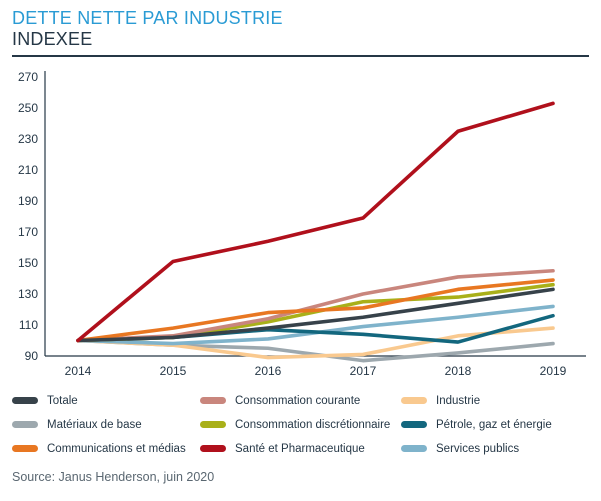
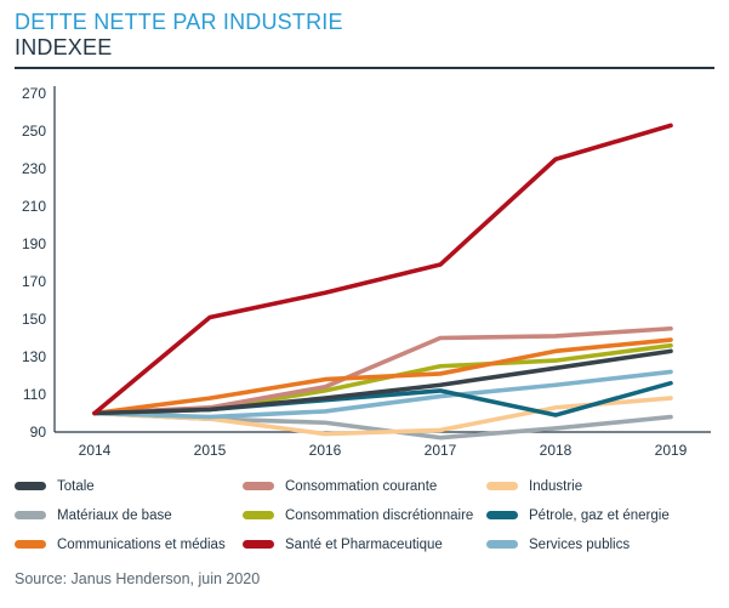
Consommation courante/2017: 130 -> 140
Pétrole, gaz et énergie/2017: 104 -> 112
